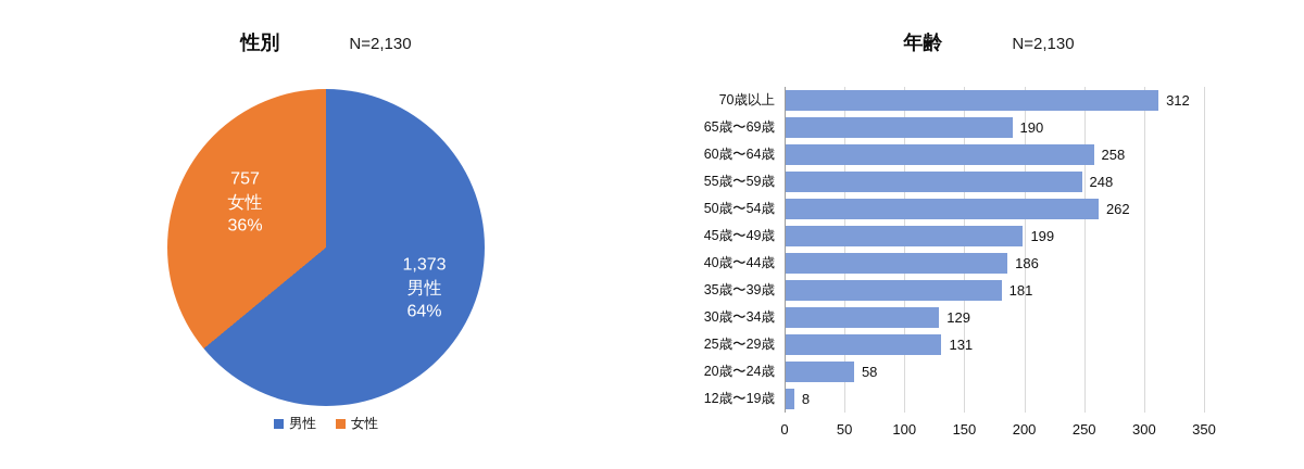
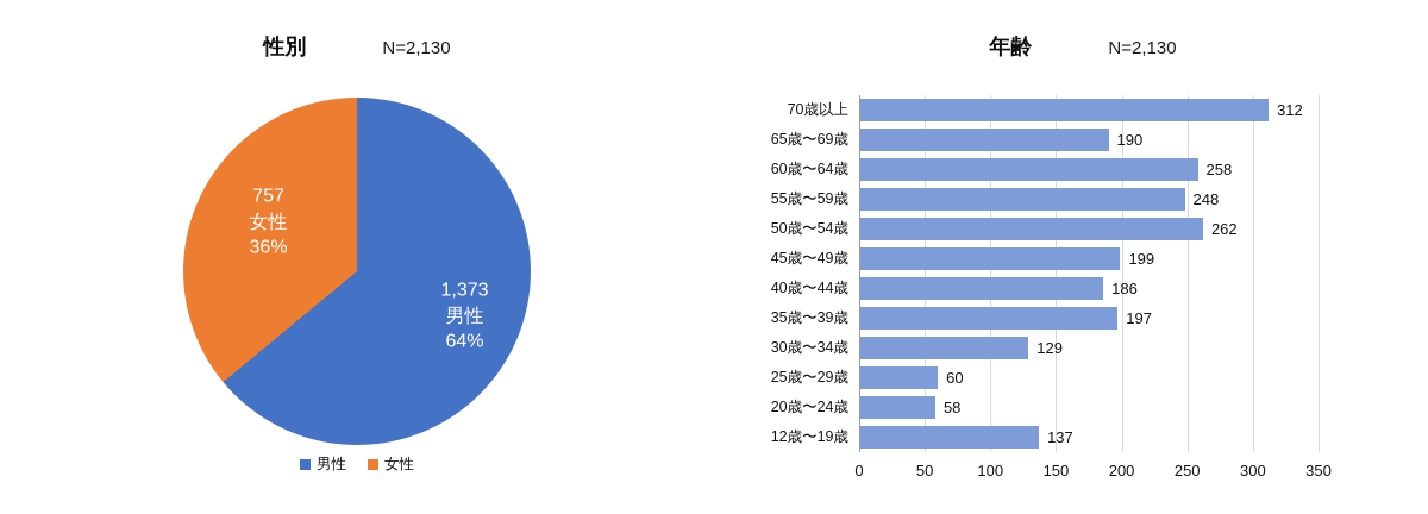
年齢/35歳〜39歳: 181 -> 197
年齢/25歳〜29歳: 131 -> 60
年齢/12歳〜19歳: 8 -> 137
